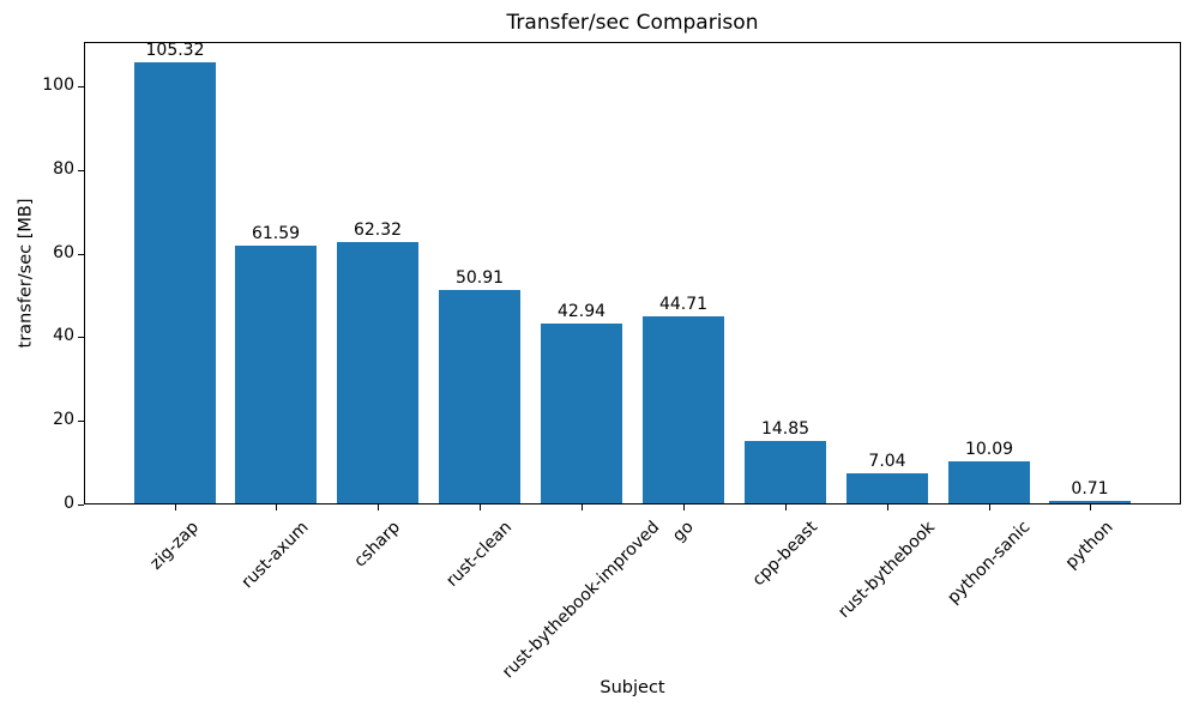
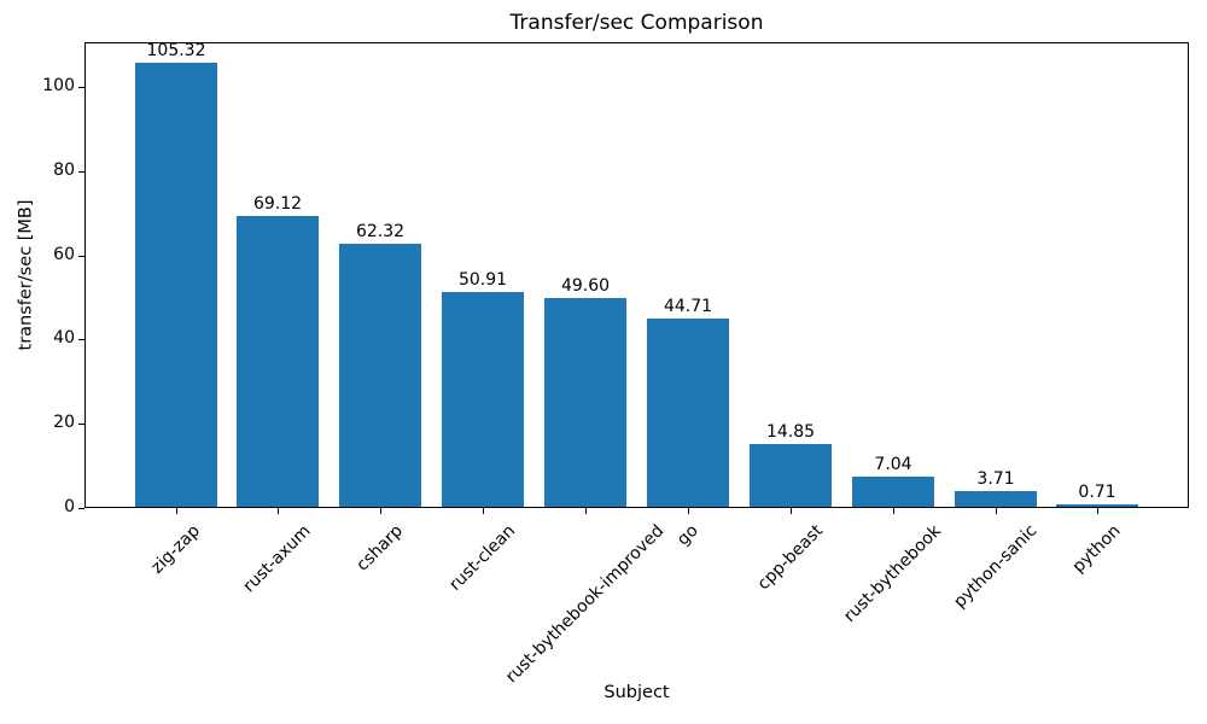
rust-axum: 61.59 -> 69.12
rust-bythebook-improved: 42.94 -> 49.60
python-sanic: 10.09 -> 3.71
